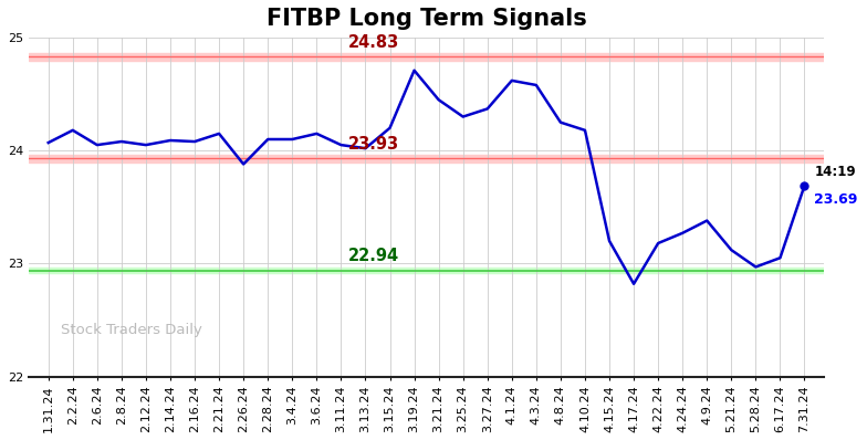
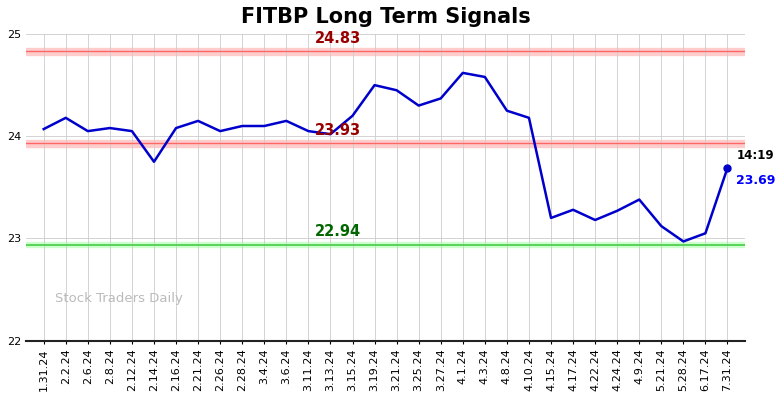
2.14.24: 24.09 -> 23.75
2.26.24: 23.88 -> 24.05
3.19.24: 24.71 -> 24.50
4.17.24: 22.82 -> 23.28
